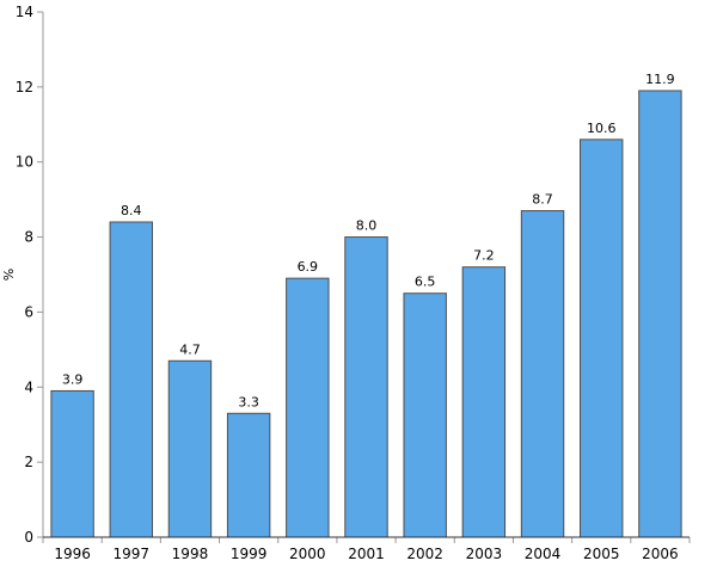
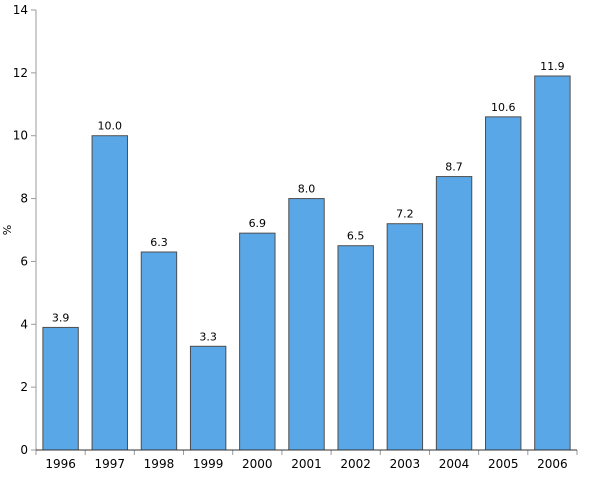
1997: 8.4 -> 10.0
1998: 4.7 -> 6.3
